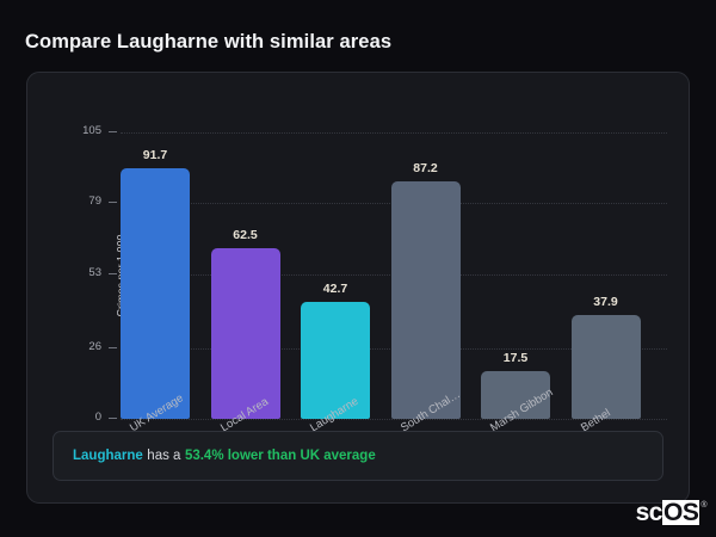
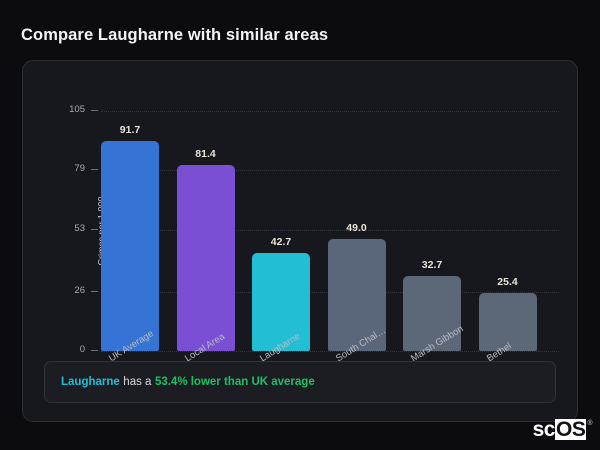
Local Area: 62.5 -> 81.4
South Chal…: 87.2 -> 49.0
Marsh Gibbon: 17.5 -> 32.7
Bethel: 37.9 -> 25.4
